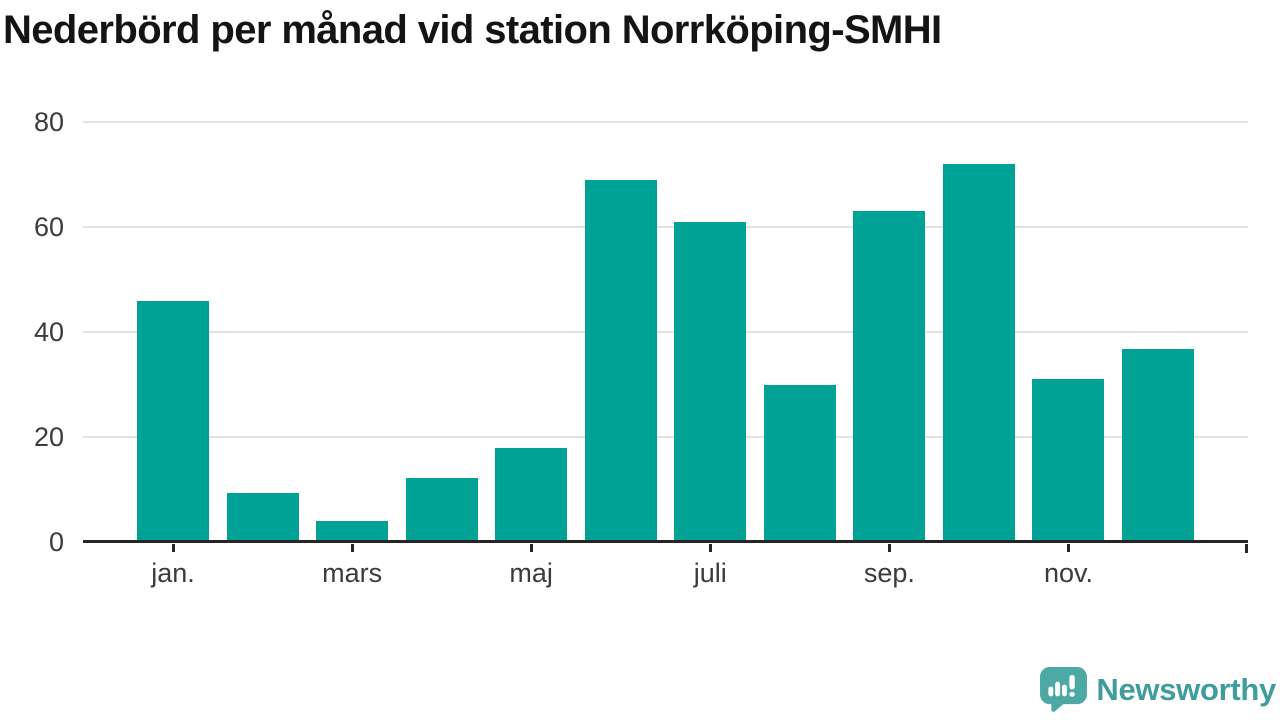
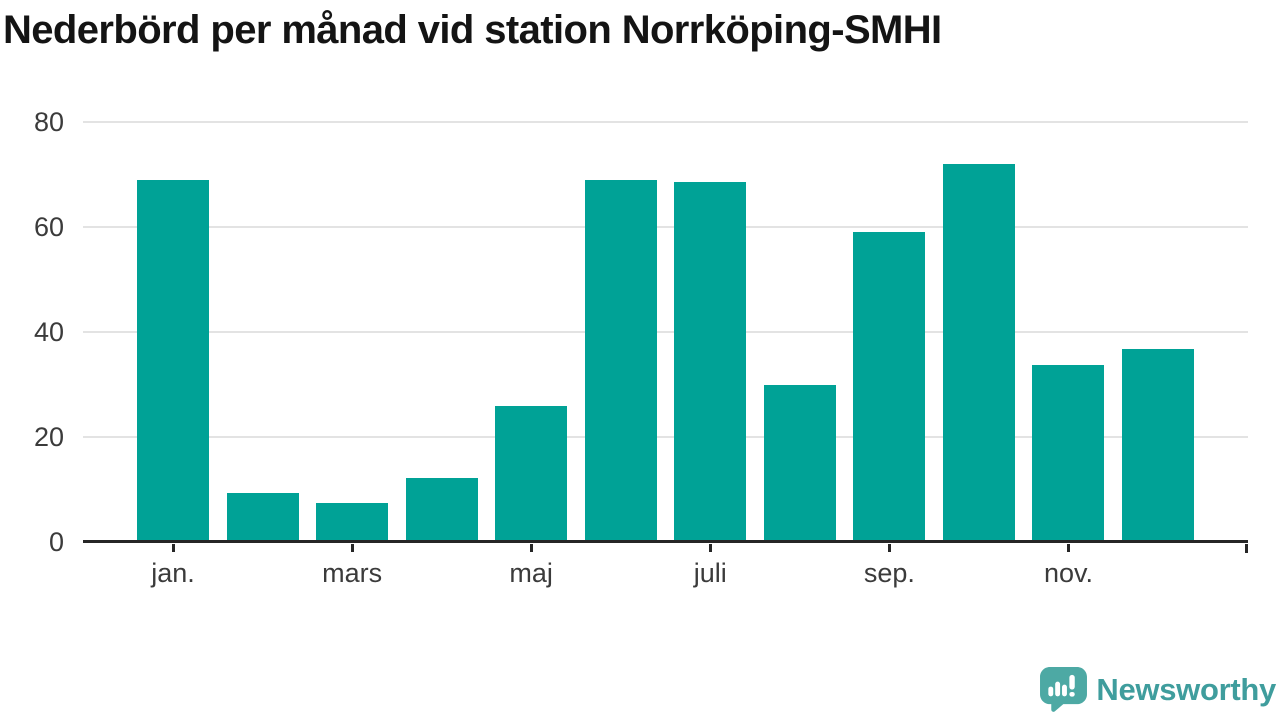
jan.: 46 -> 69
mars: 4 -> 7
maj: 18 -> 26
juli: 61 -> 69
sep.: 63 -> 59
nov.: 31 -> 34
